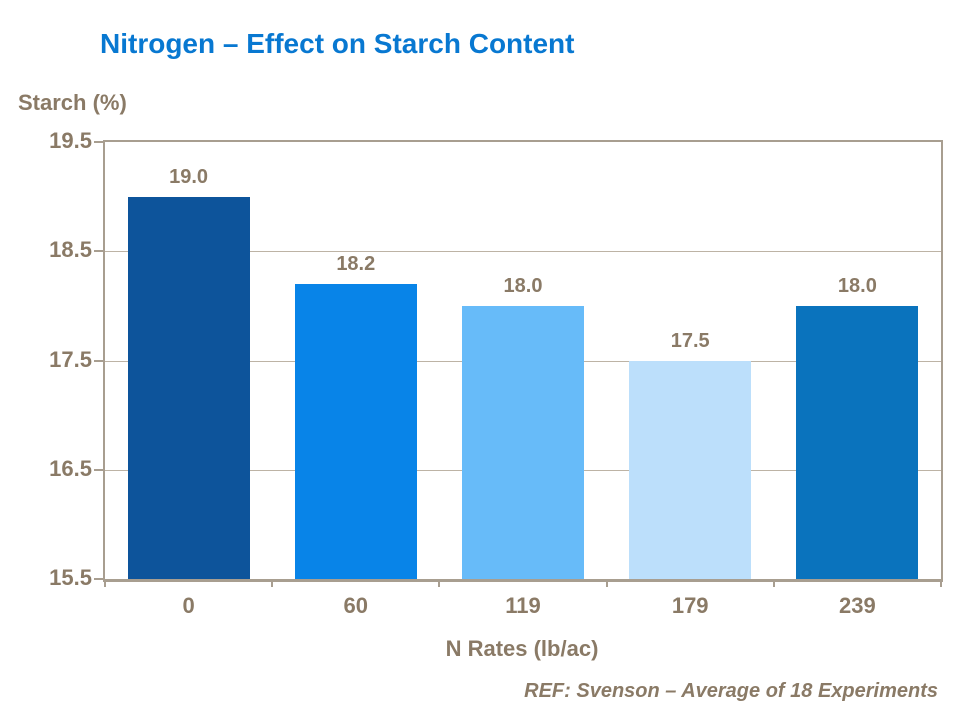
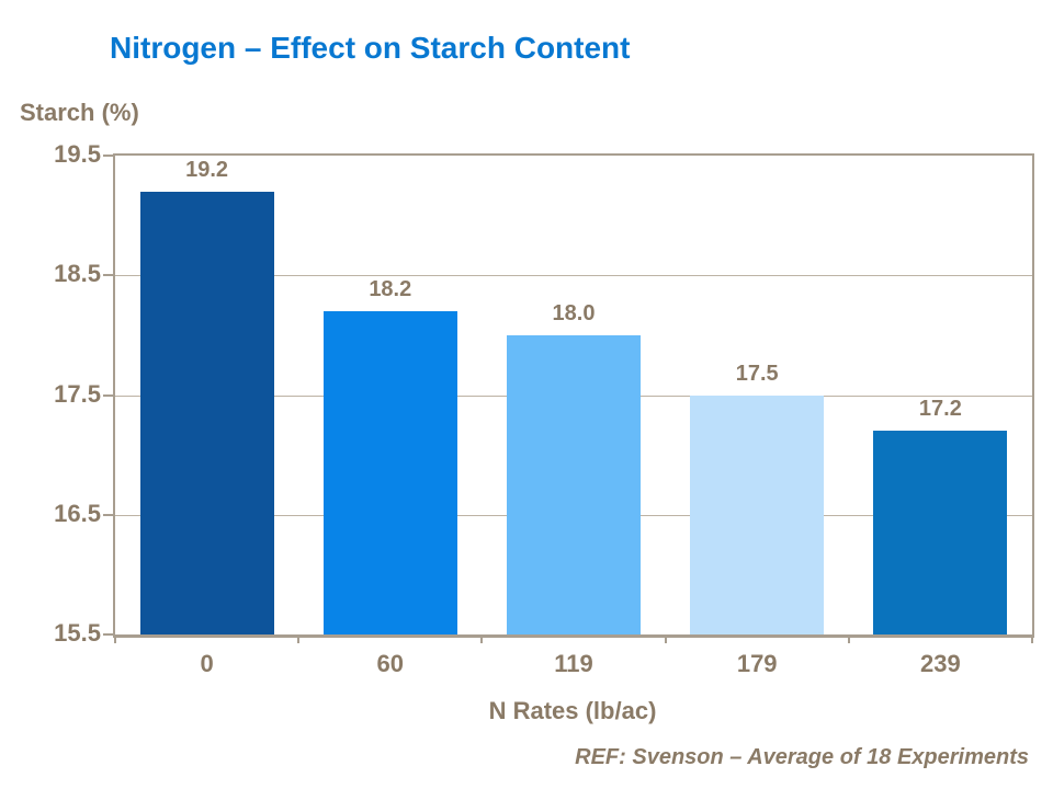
0: 19.0 -> 19.2
239: 18.0 -> 17.2
